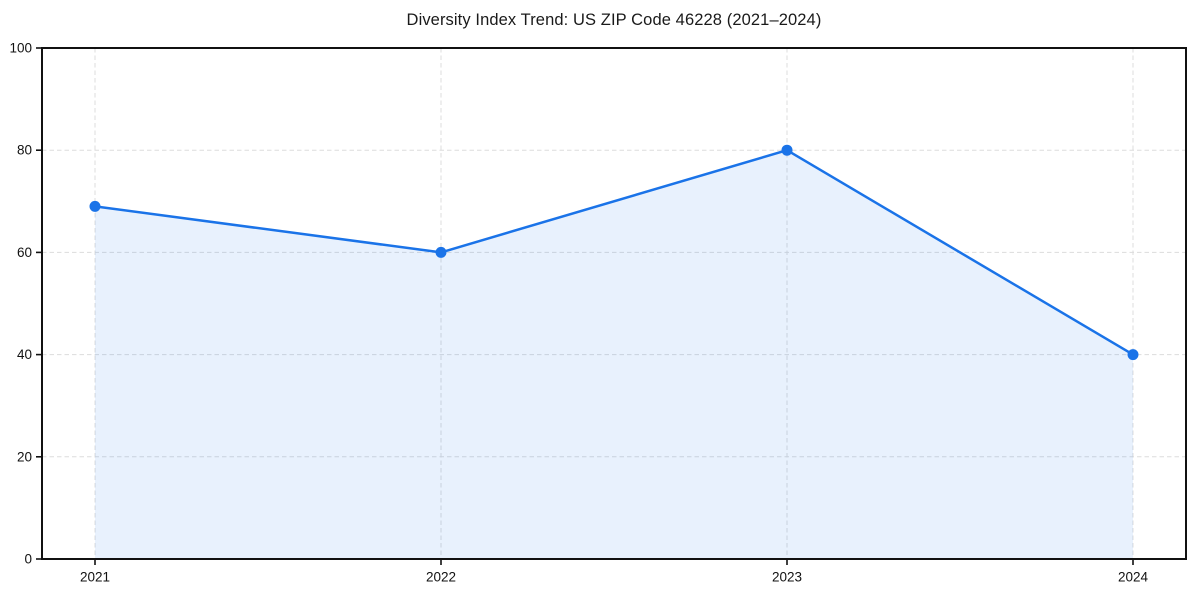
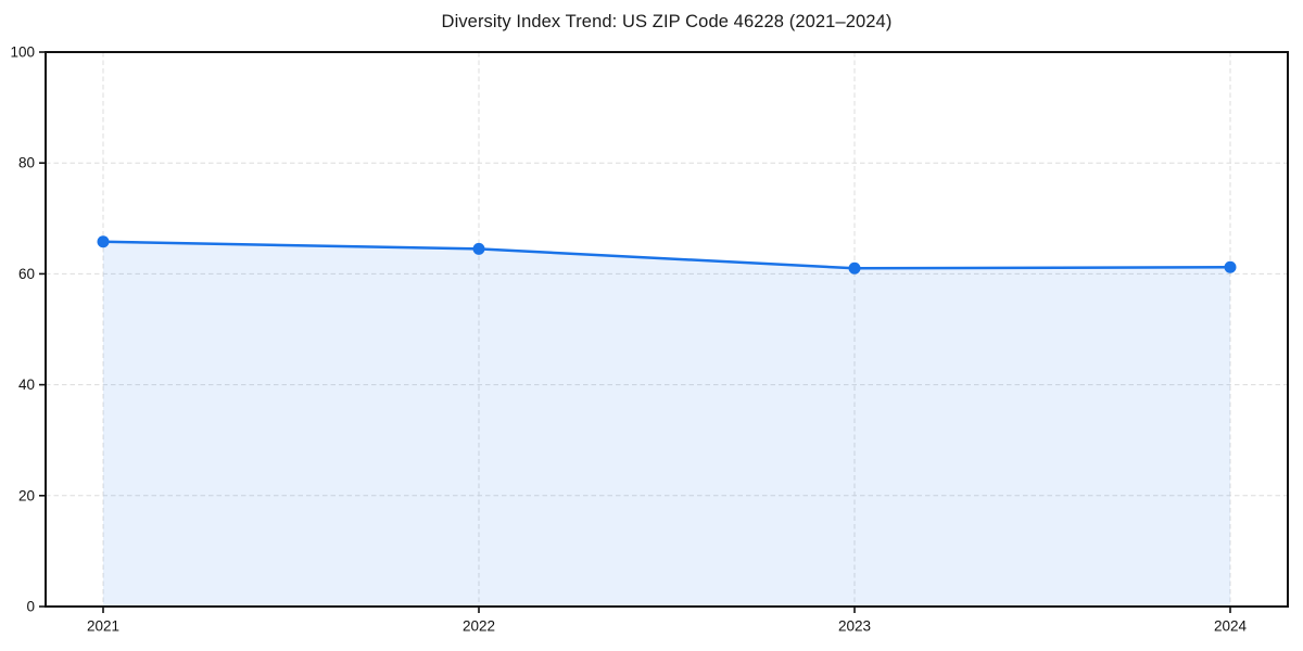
2021: 69 -> 66
2022: 60 -> 64
2023: 80 -> 61
2024: 40 -> 61
